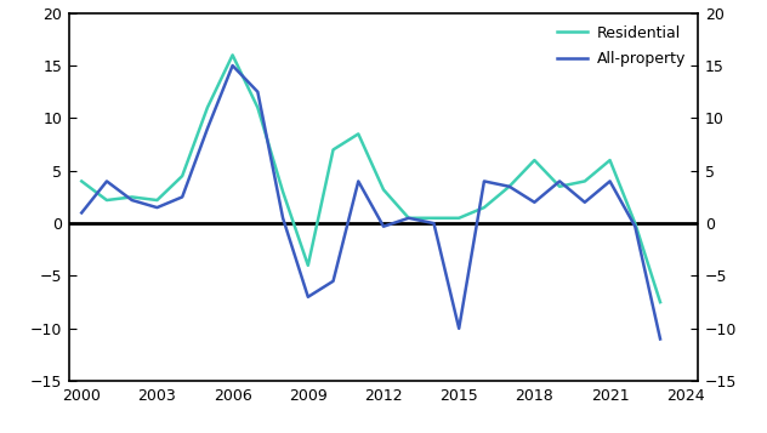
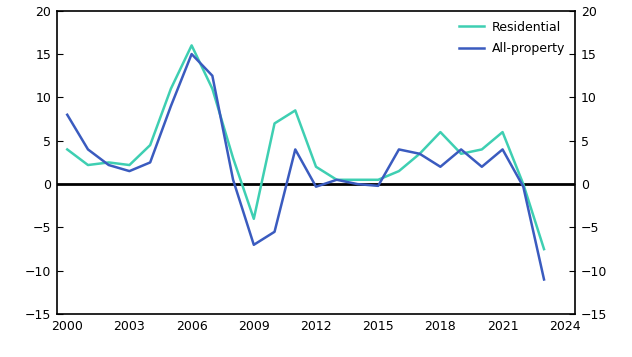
All-property/2000: 1.0 -> 8.0
Residential/2012: 3.2 -> 2.0
All-property/2015: -10.0 -> -0.2
